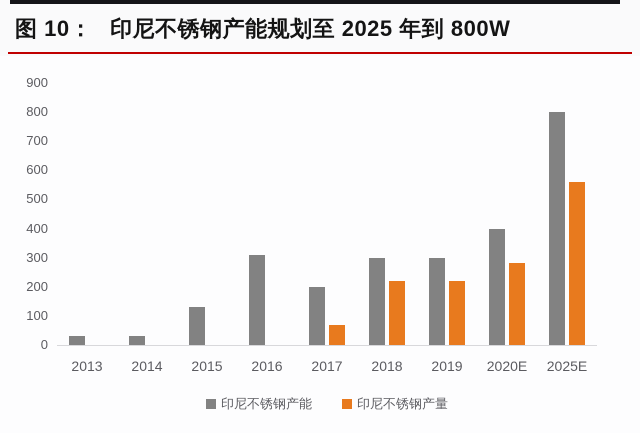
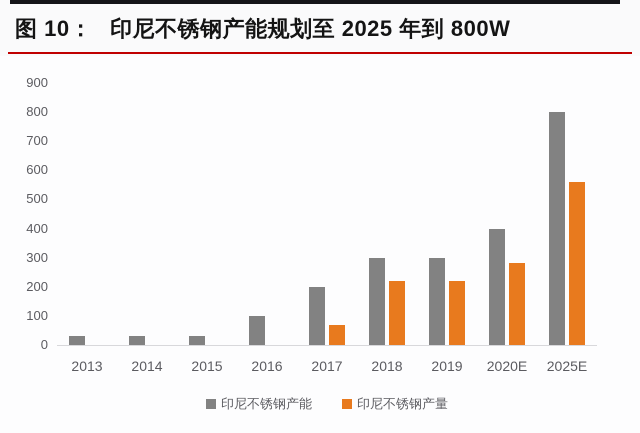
印尼不锈钢产能/2015: 130 -> 30
印尼不锈钢产能/2016: 310 -> 100
